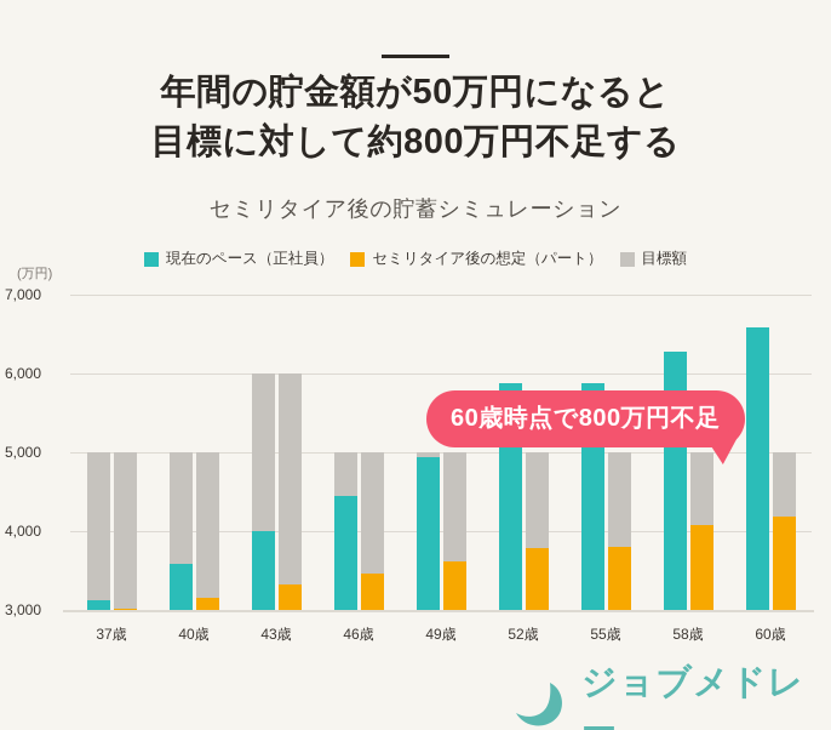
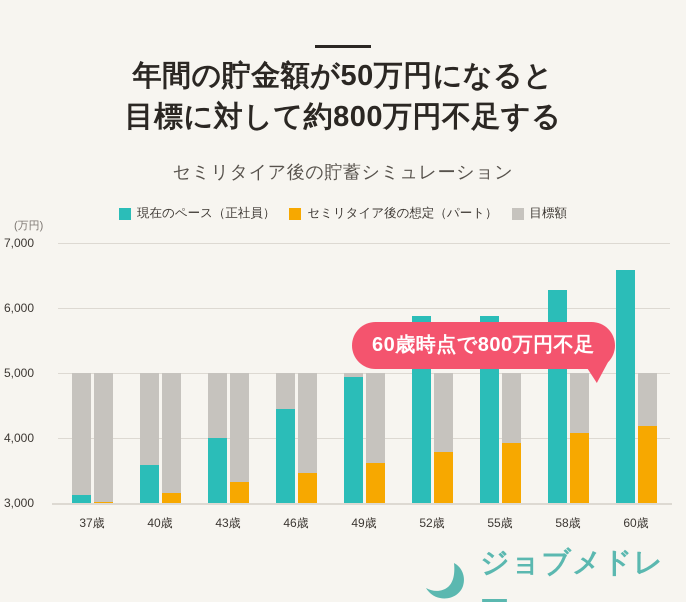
目標額/43歳: 6000 -> 5000
セミリタイア後の想定（パート）/55歳: 3800 -> 3900
